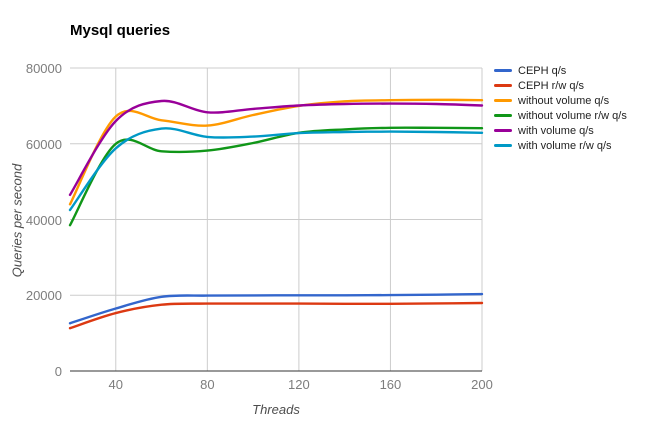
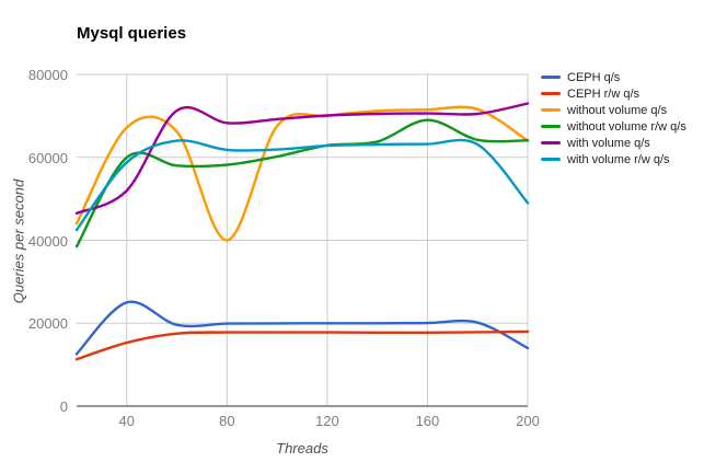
CEPH q/s/40: 16000 -> 25000
with volume q/s/40: 66000 -> 52000
without volume q/s/80: 65000 -> 40000
without volume r/w q/s/160: 64000 -> 69000
CEPH q/s/200: 20000 -> 14000
without volume q/s/200: 72000 -> 64000
with volume q/s/200: 70000 -> 73000
with volume r/w q/s/200: 63000 -> 49000
